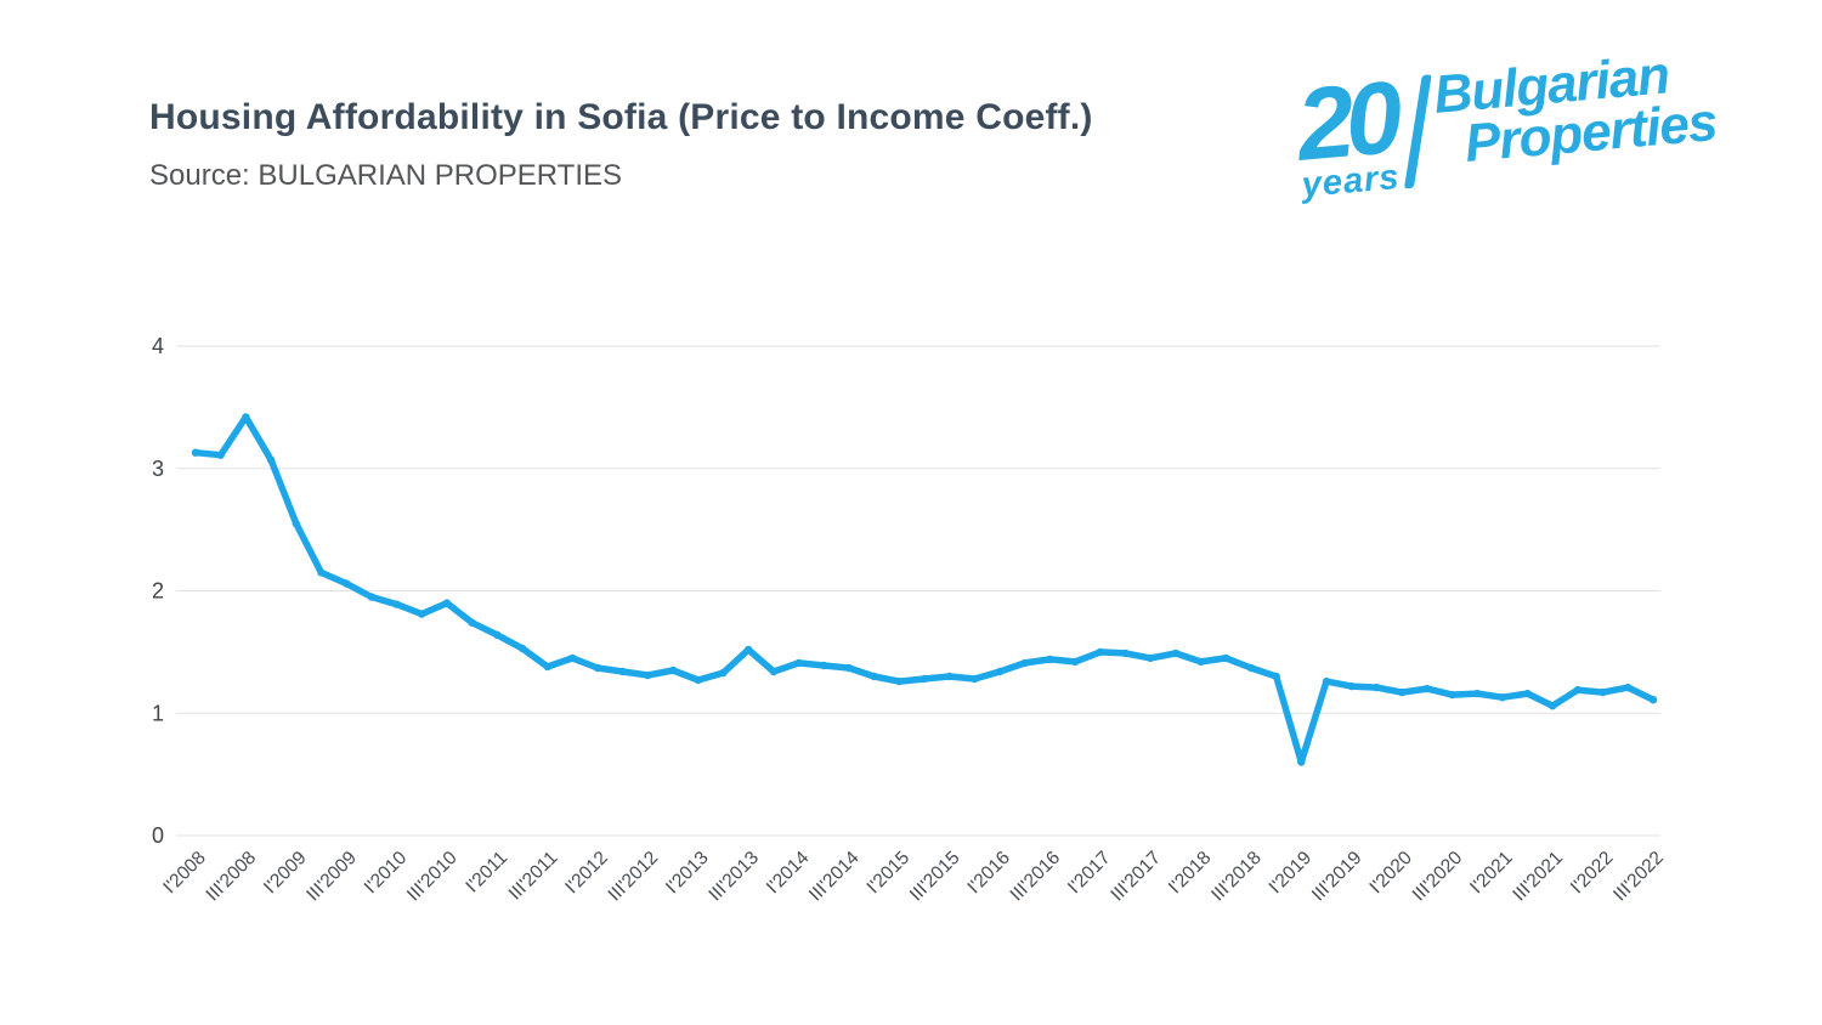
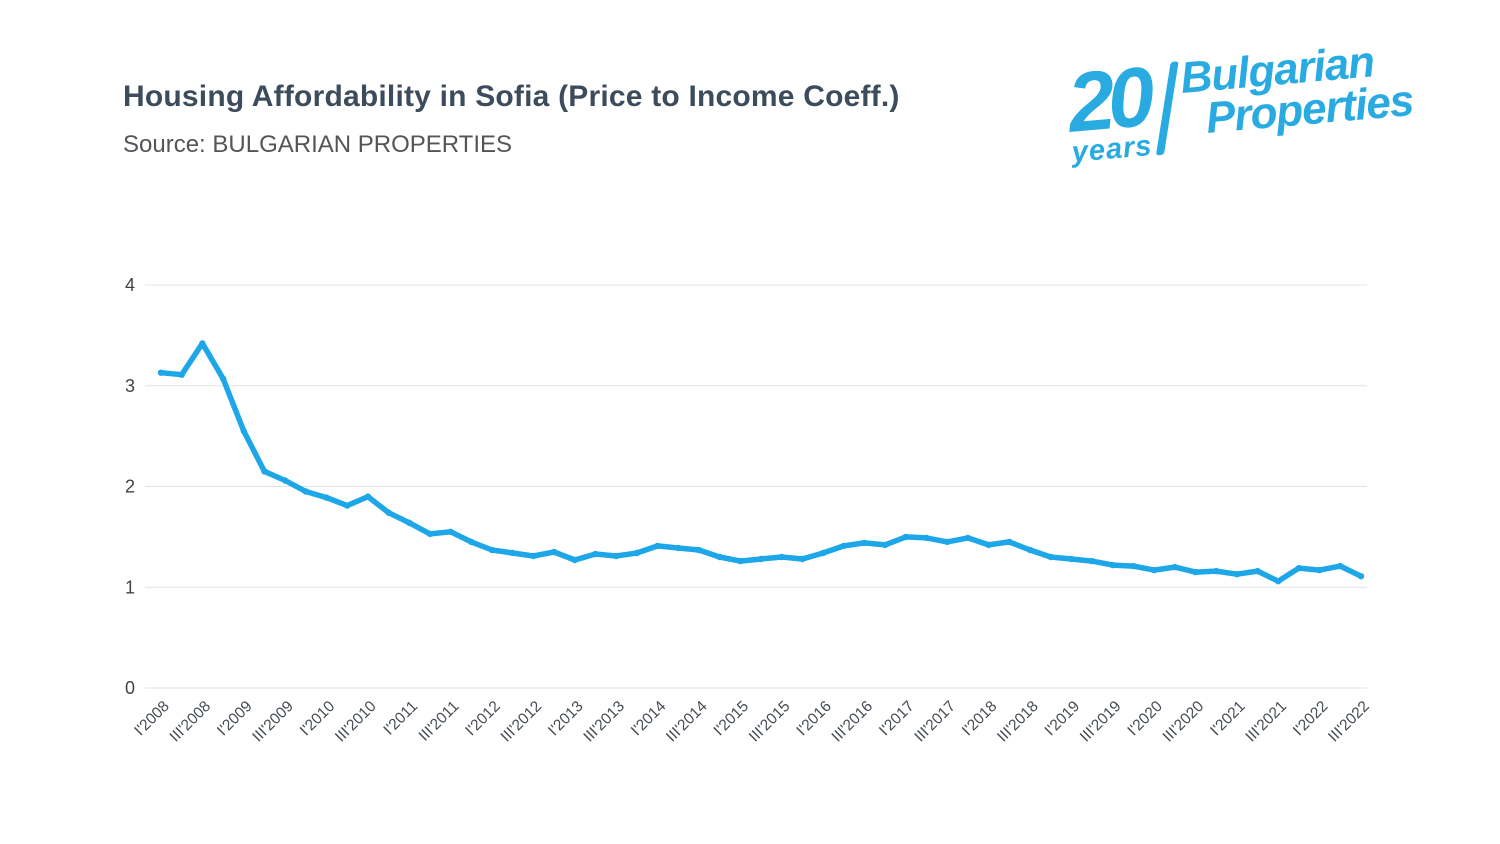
III'2011: 1.38 -> 1.55
III'2013: 1.52 -> 1.31
I'2019: 0.60 -> 1.28
